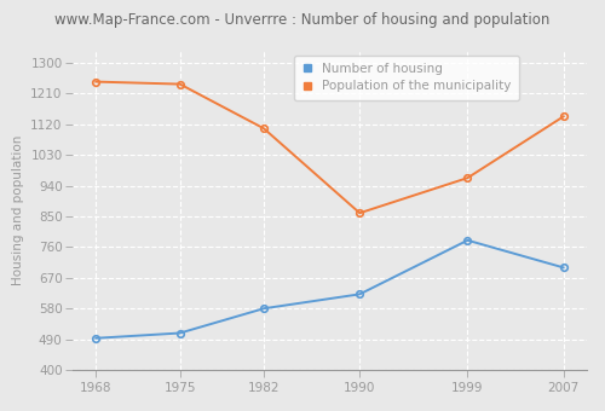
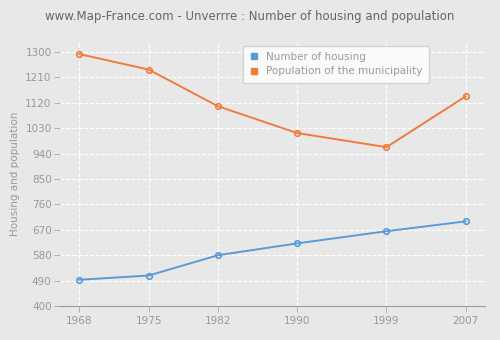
Population of the municipality/1968: 1245 -> 1293
Population of the municipality/1990: 860 -> 1013
Number of housing/1999: 780 -> 665
